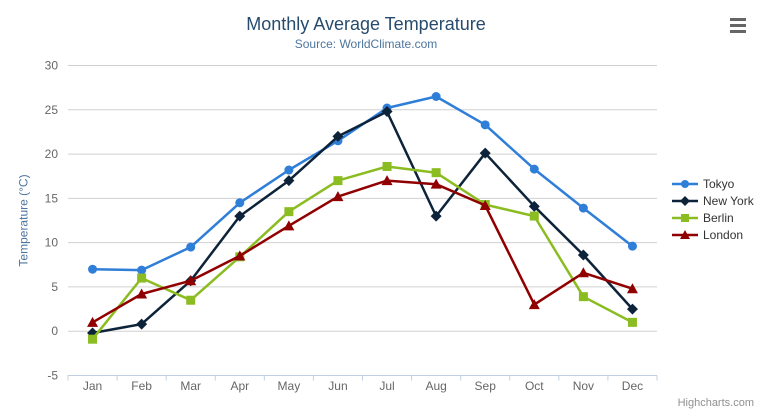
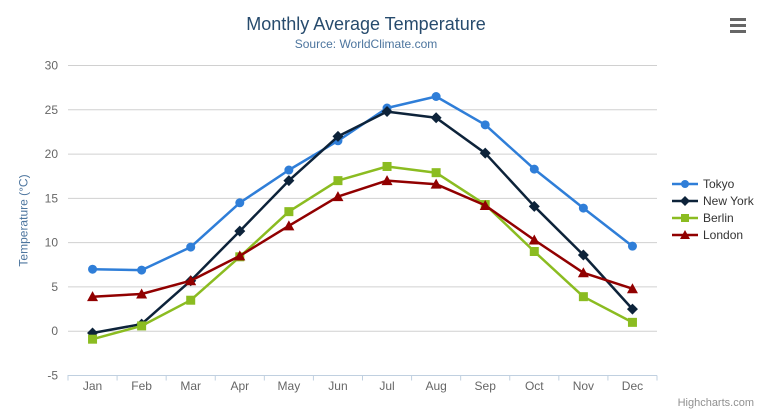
London/Jan: 1 -> 4
Berlin/Feb: 6 -> 1
New York/Apr: 13 -> 11
New York/Aug: 13 -> 24
Berlin/Oct: 13 -> 9
London/Oct: 3 -> 10
